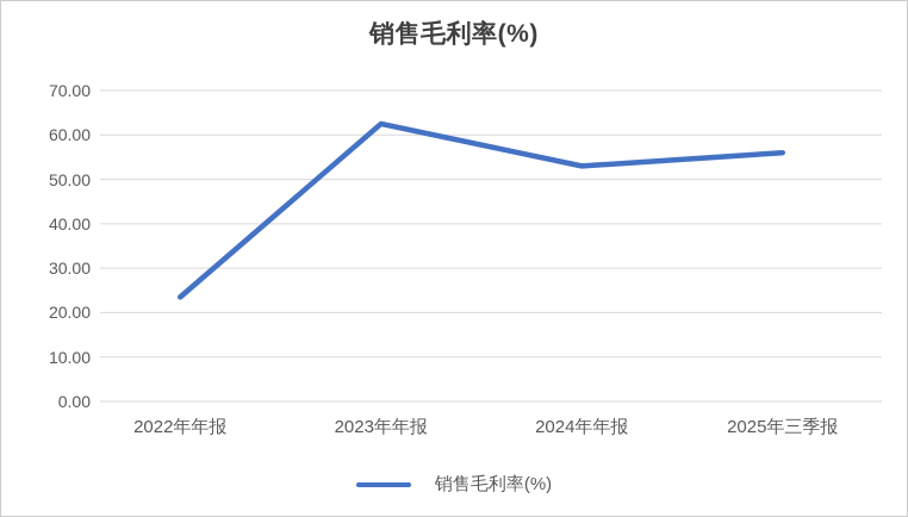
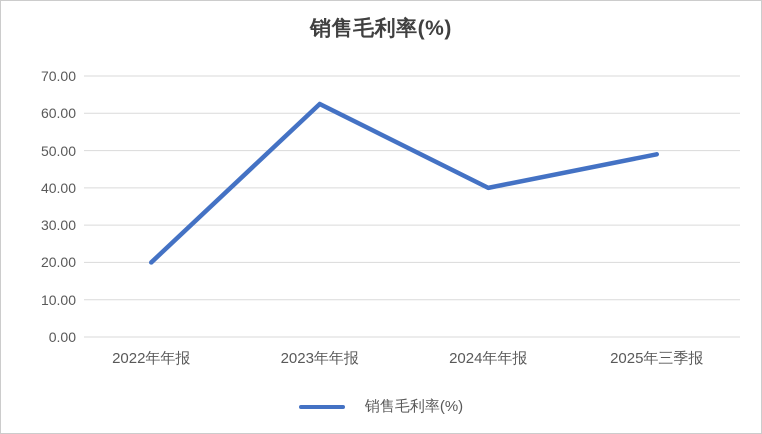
2022年年报: 24 -> 20
2024年年报: 53 -> 40
2025年三季报: 56 -> 49
